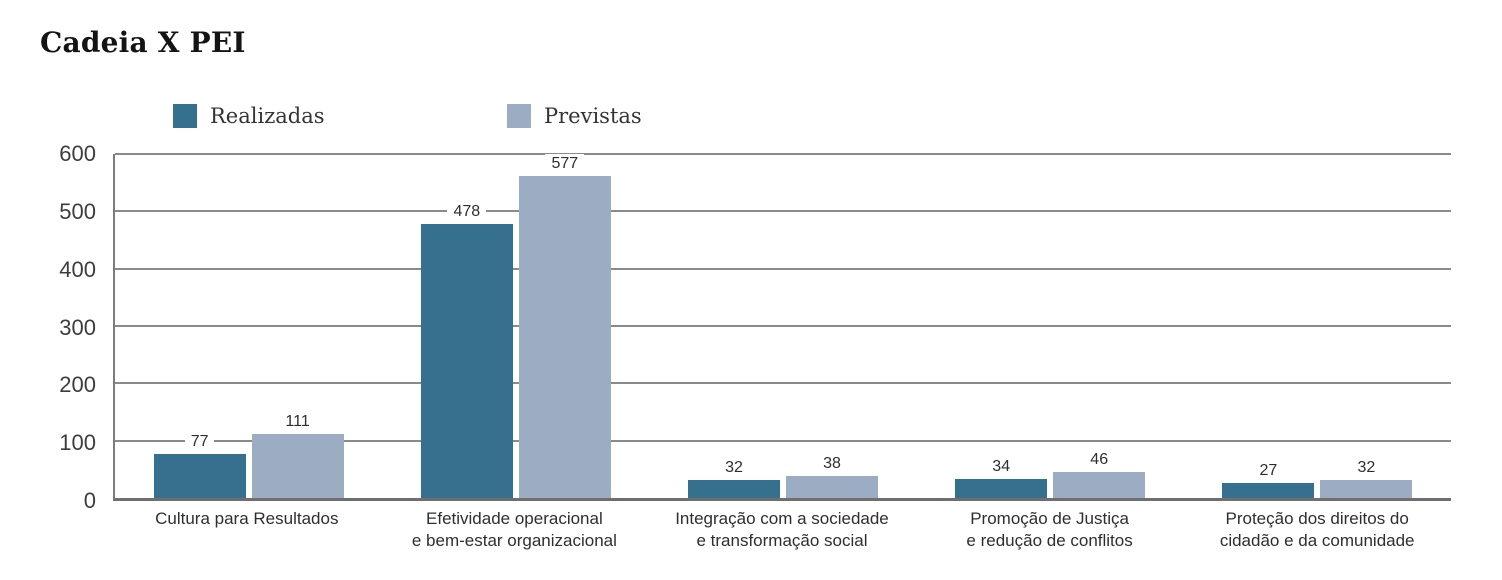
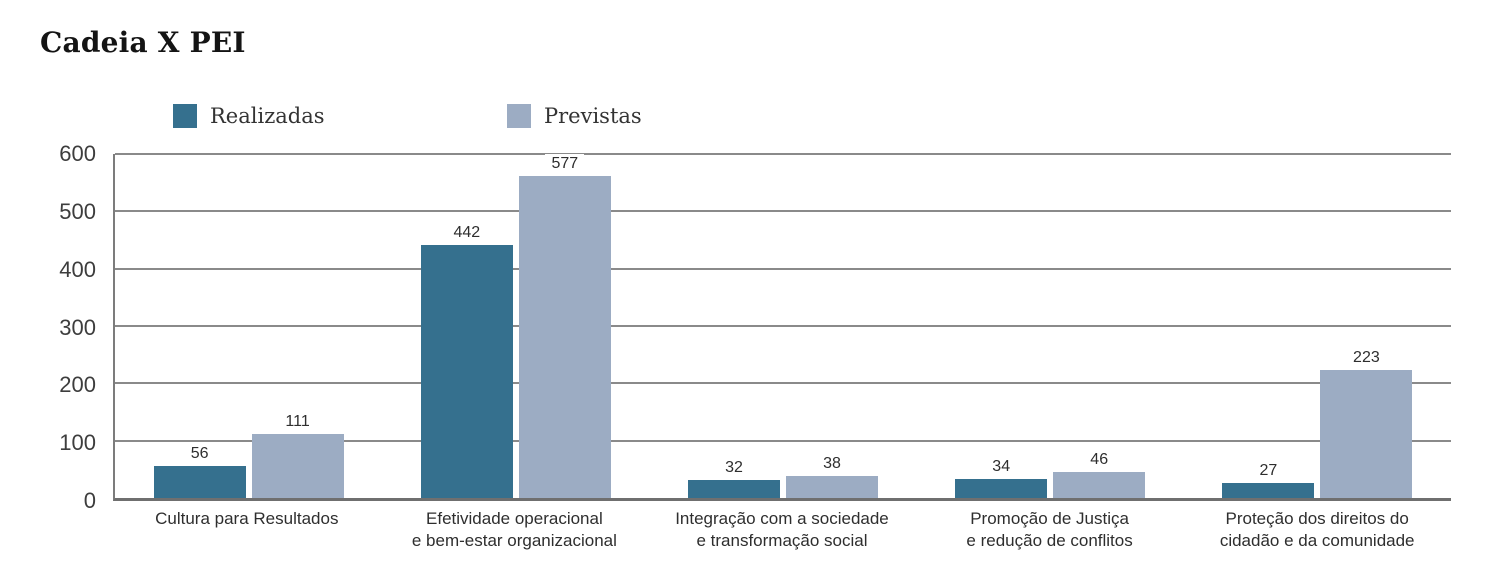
Realizadas/Cultura para Resultados: 77 -> 56
Realizadas/Efetividade operacional e bem-estar organizacional: 478 -> 442
Previstas/Proteção dos direitos do cidadão e da comunidade: 32 -> 223
